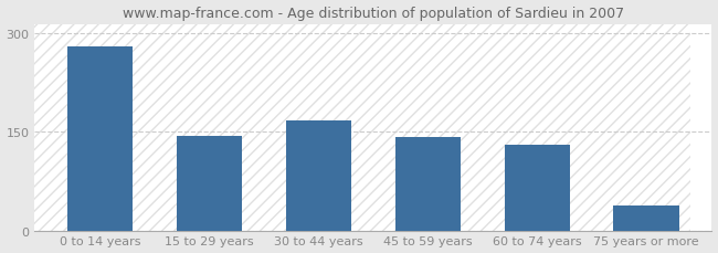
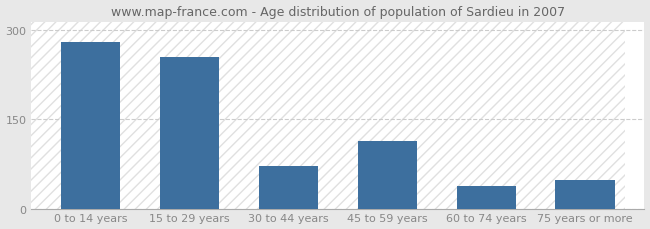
15 to 29 years: 144 -> 256
30 to 44 years: 168 -> 72
45 to 59 years: 143 -> 114
60 to 74 years: 130 -> 38
75 years or more: 38 -> 48
